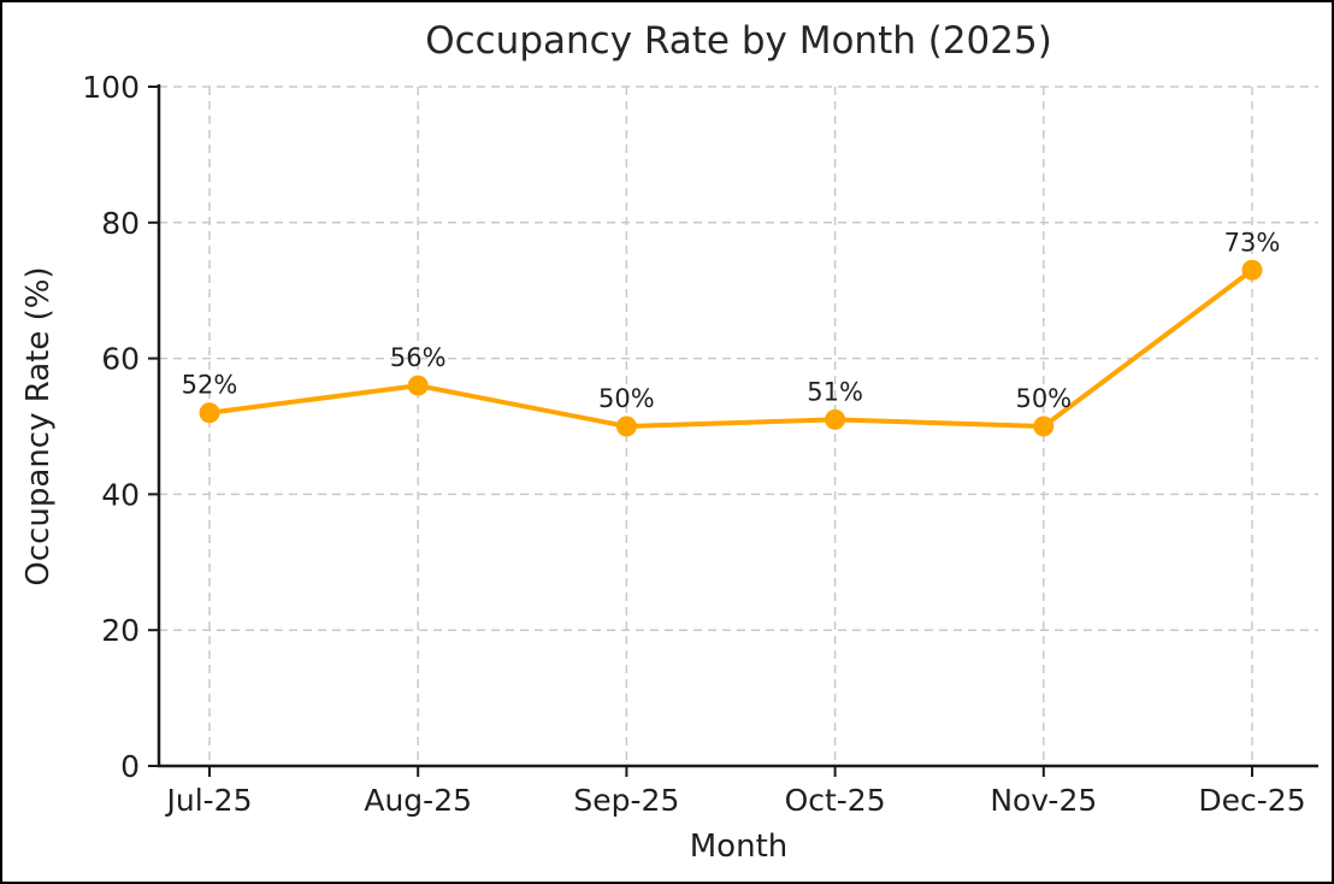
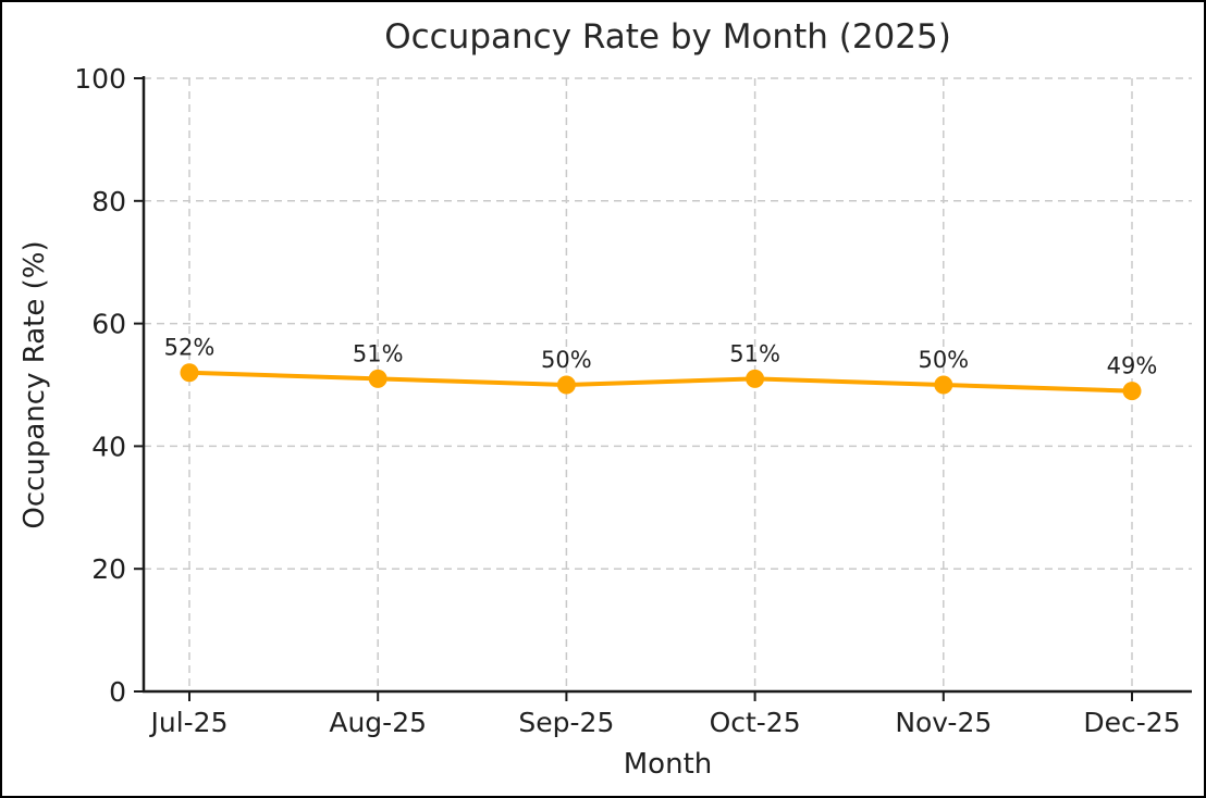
Aug-25: 56% -> 51%
Dec-25: 73% -> 49%
